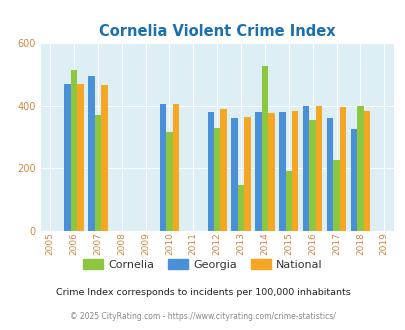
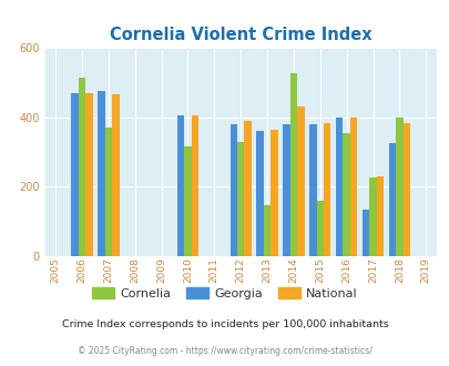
Georgia/2007: 495 -> 475
National/2014: 375 -> 430
Cornelia/2015: 192 -> 160
Georgia/2017: 360 -> 135
National/2017: 397 -> 230
